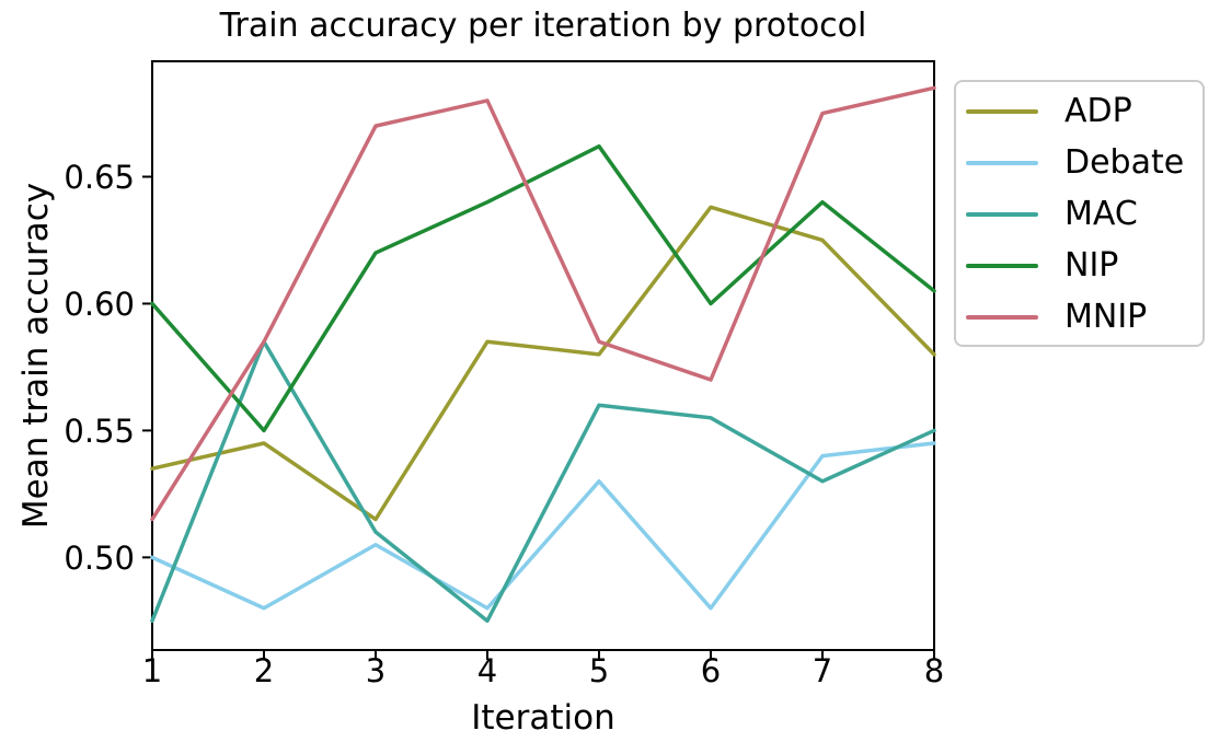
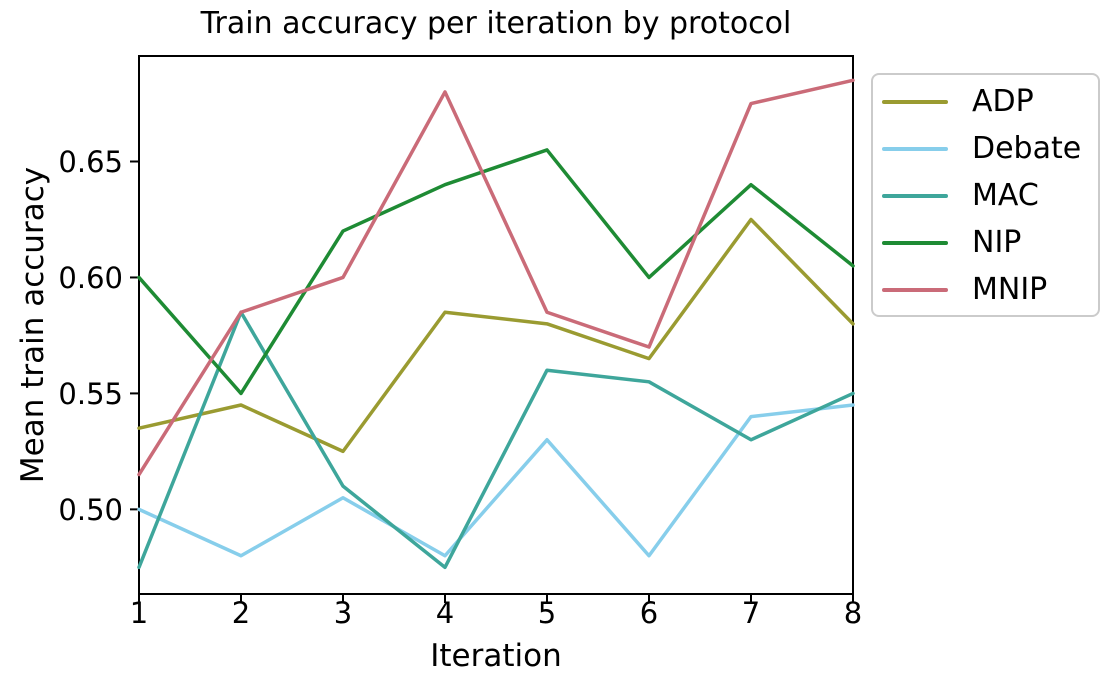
ADP/3: 0.515 -> 0.525
MNIP/3: 0.670 -> 0.600
NIP/5: 0.662 -> 0.655
ADP/6: 0.638 -> 0.565
